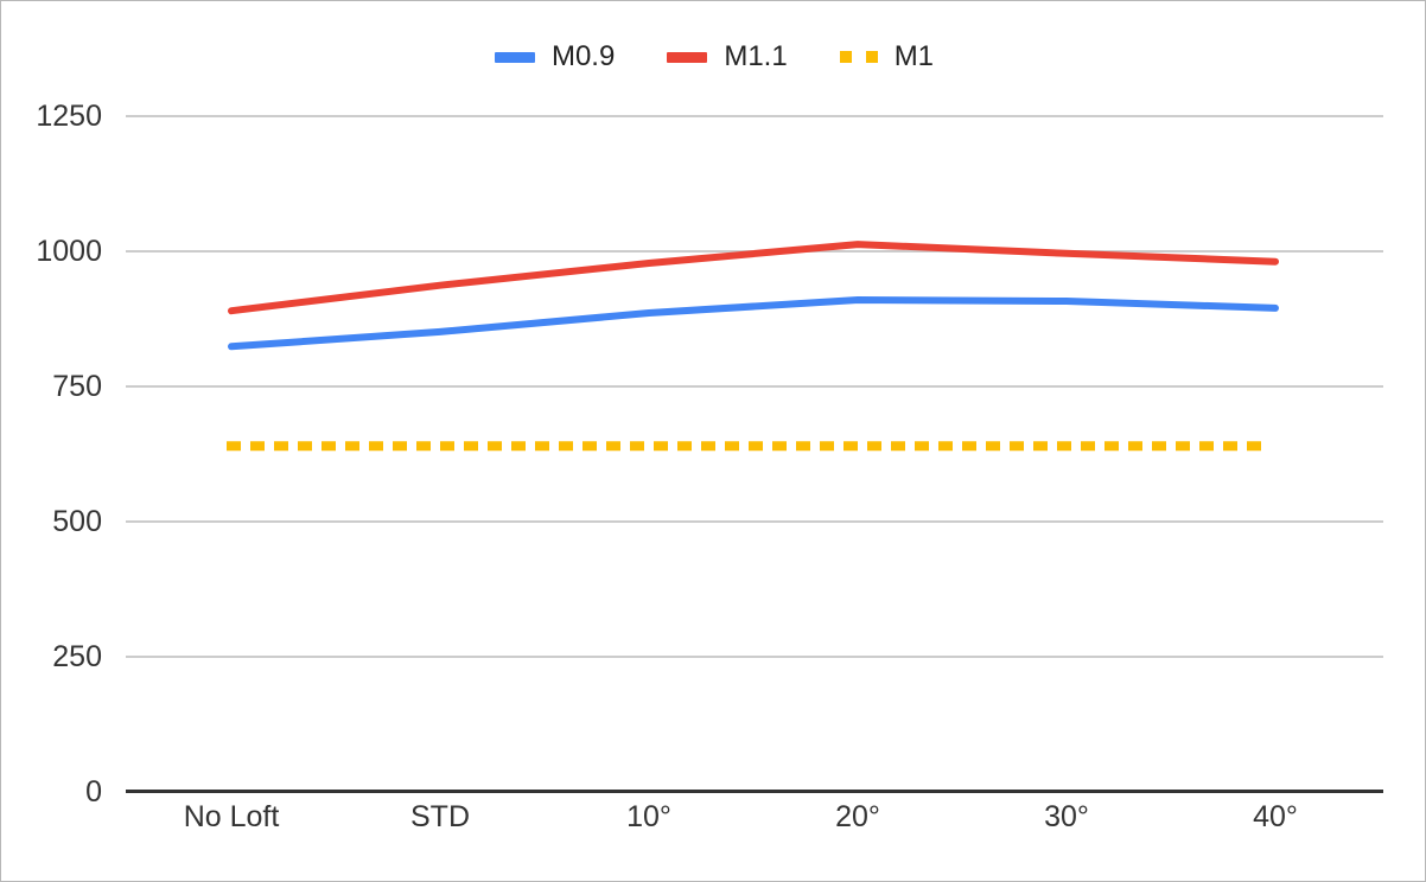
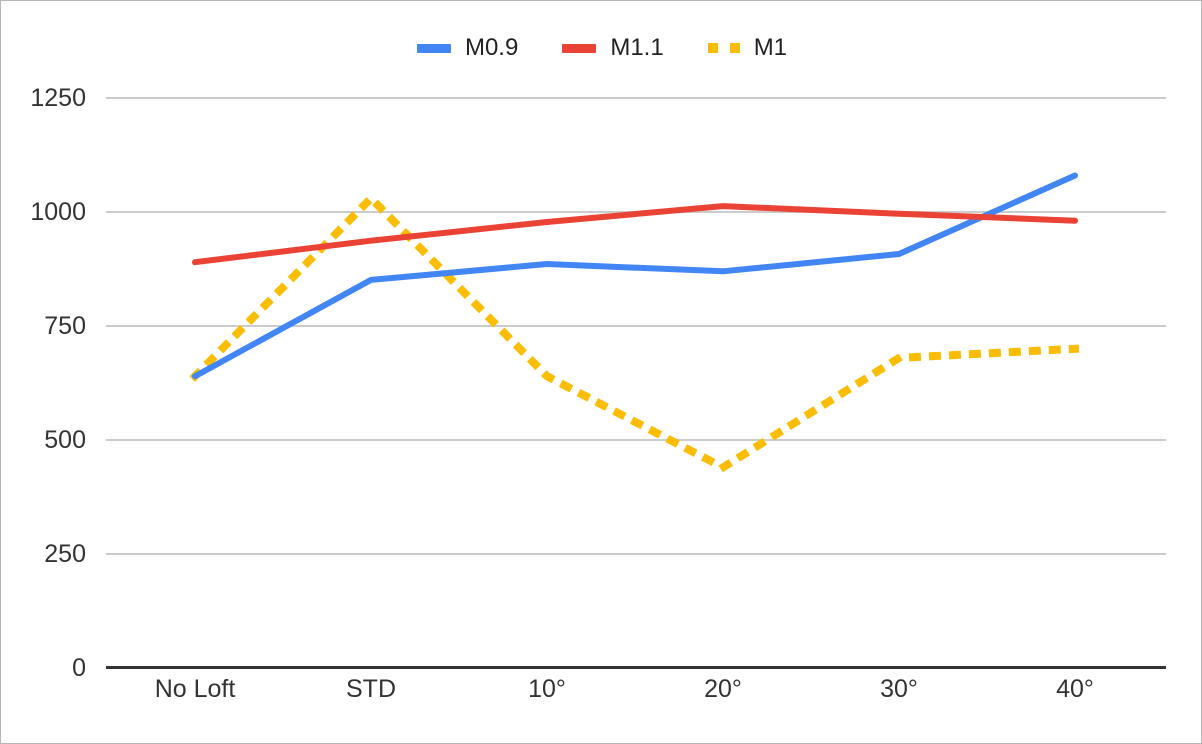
M0.9/No Loft: 820 -> 640
M1/STD: 640 -> 1030
M0.9/20°: 910 -> 870
M1/20°: 640 -> 440
M1/30°: 640 -> 680
M0.9/40°: 900 -> 1080
M1/40°: 640 -> 700
